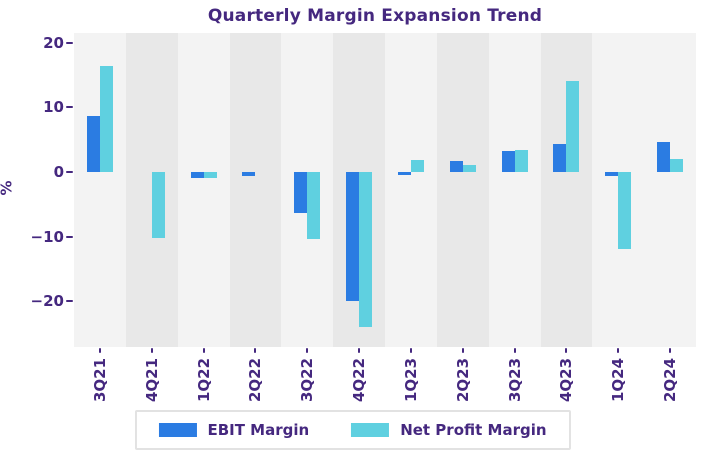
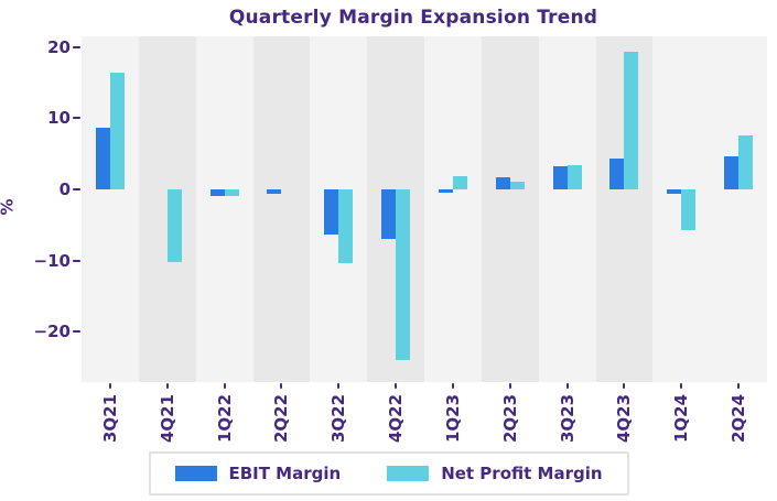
EBIT Margin/4Q22: -20 -> -7
Net Profit Margin/4Q23: 14 -> 19
Net Profit Margin/1Q24: -12 -> -6
Net Profit Margin/2Q24: 2 -> 8
